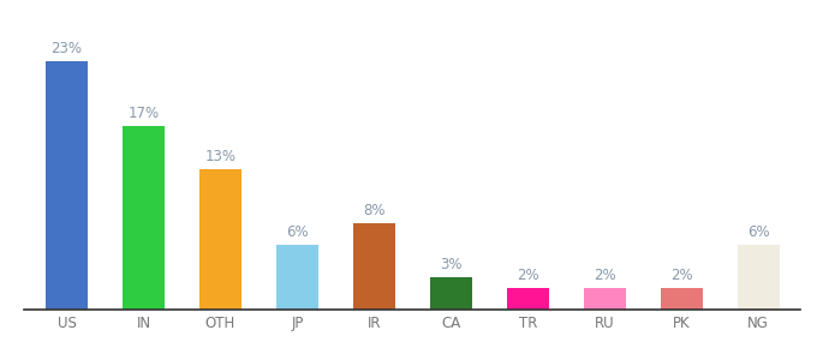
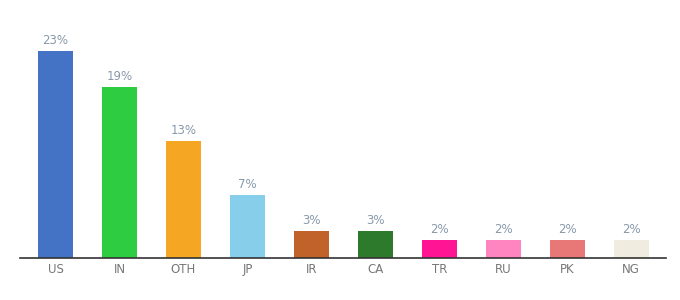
IN: 17% -> 19%
JP: 6% -> 7%
IR: 8% -> 3%
NG: 6% -> 2%
